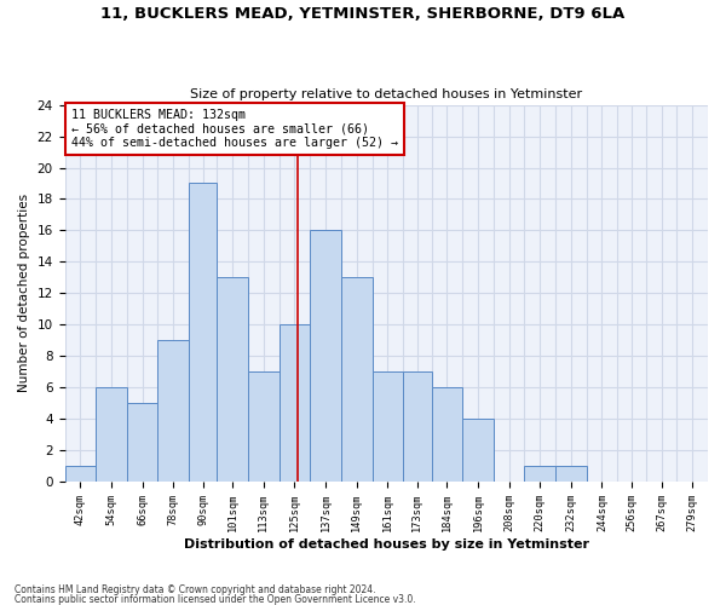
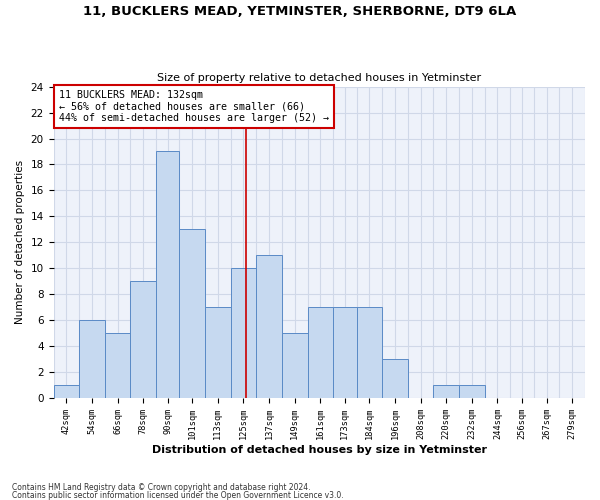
137sqm: 16 -> 11
149sqm: 13 -> 5
184sqm: 6 -> 7
196sqm: 4 -> 3
